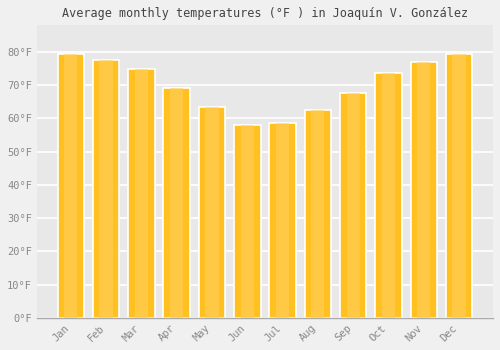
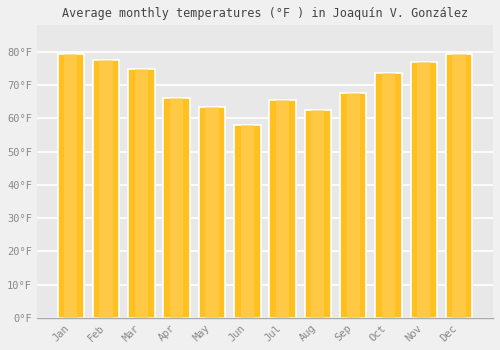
Apr: 69.0°F -> 66.0°F
Jul: 58.5°F -> 65.5°F
